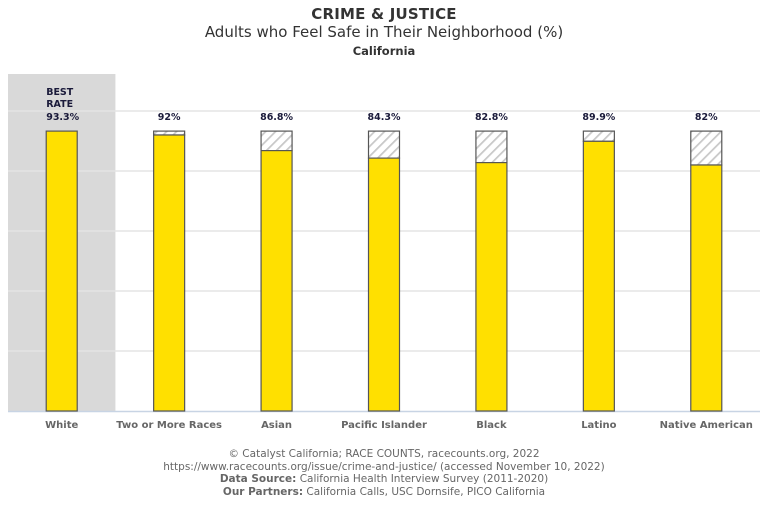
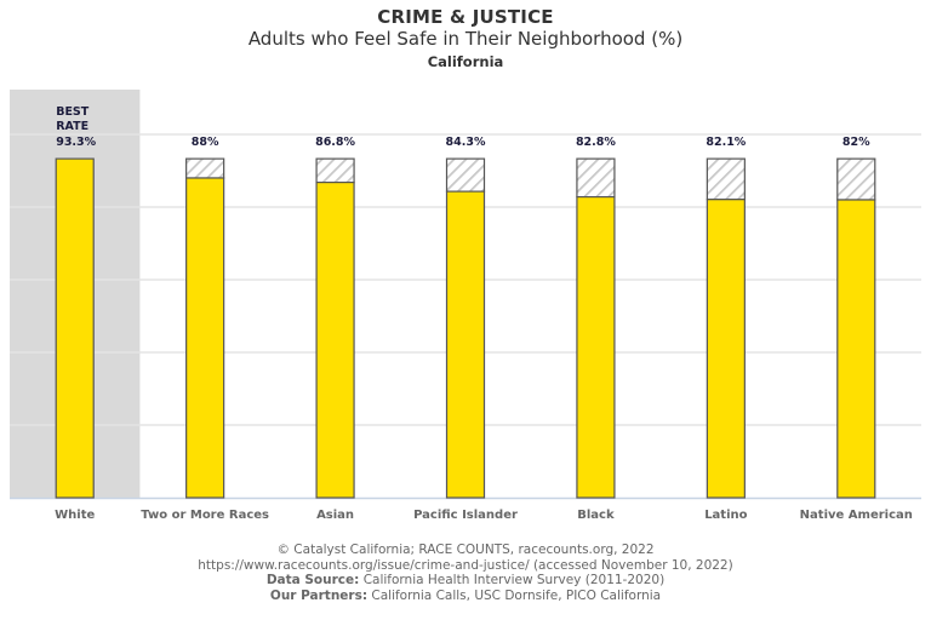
Two or More Races: 92% -> 88%
Latino: 89.9% -> 82.1%
